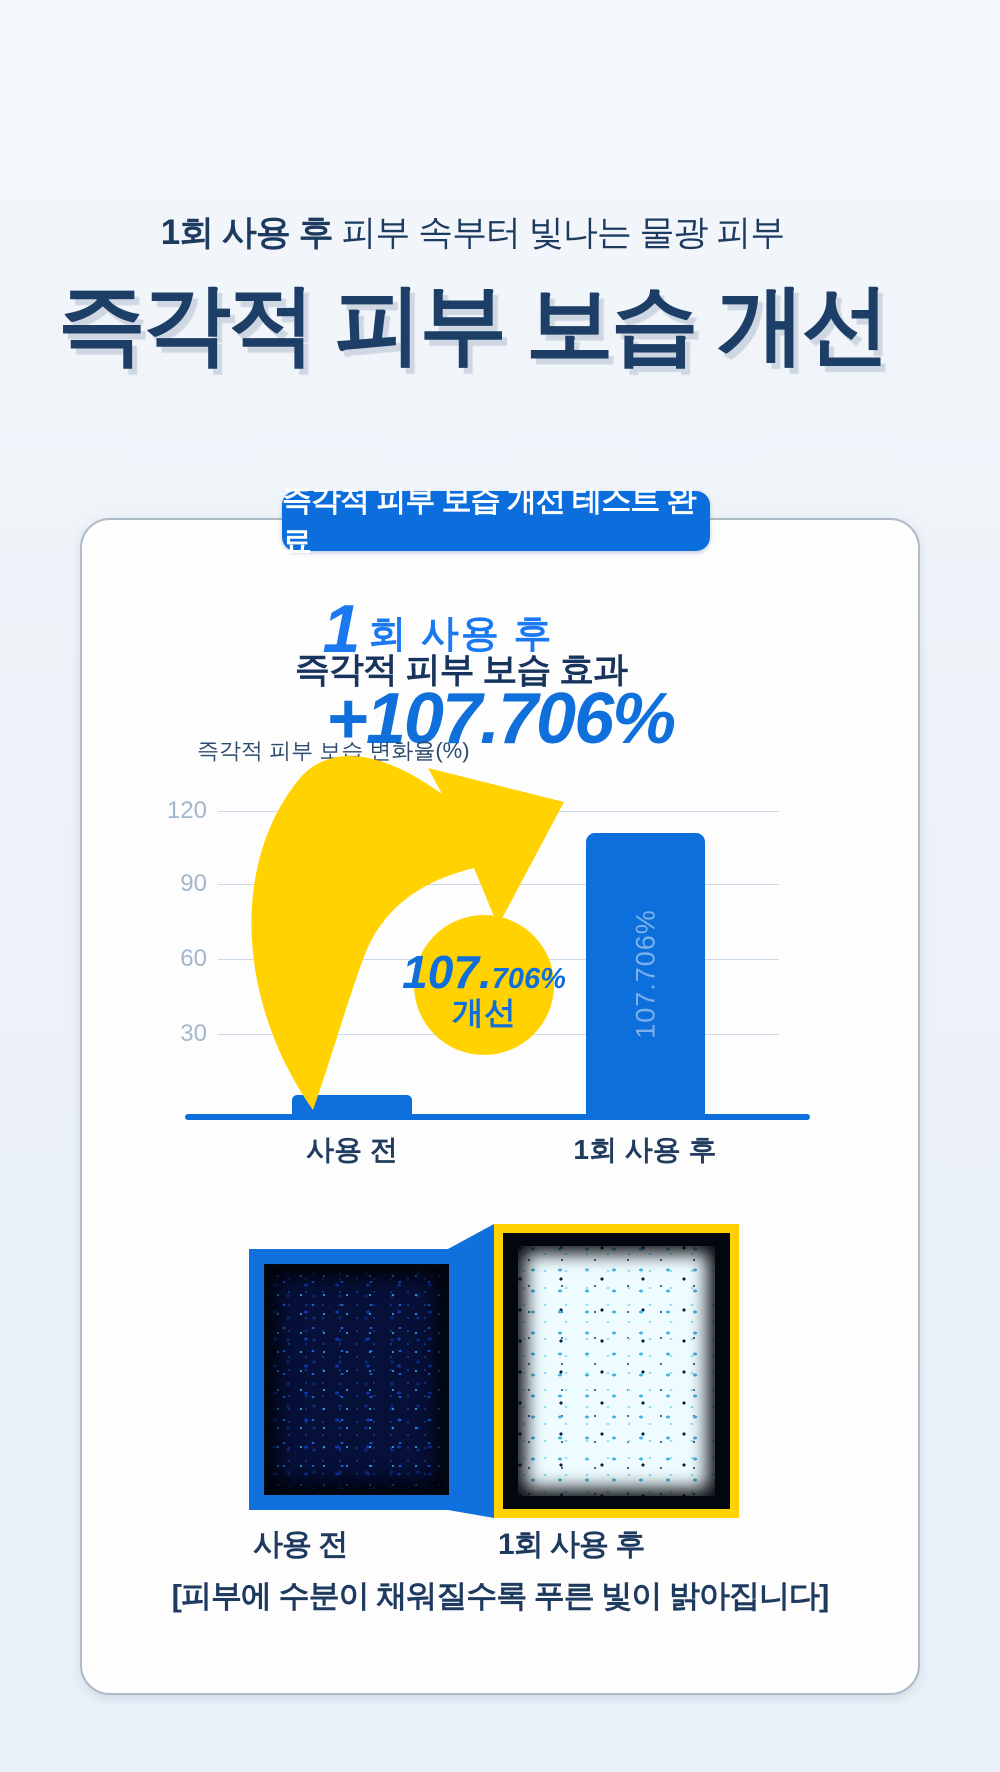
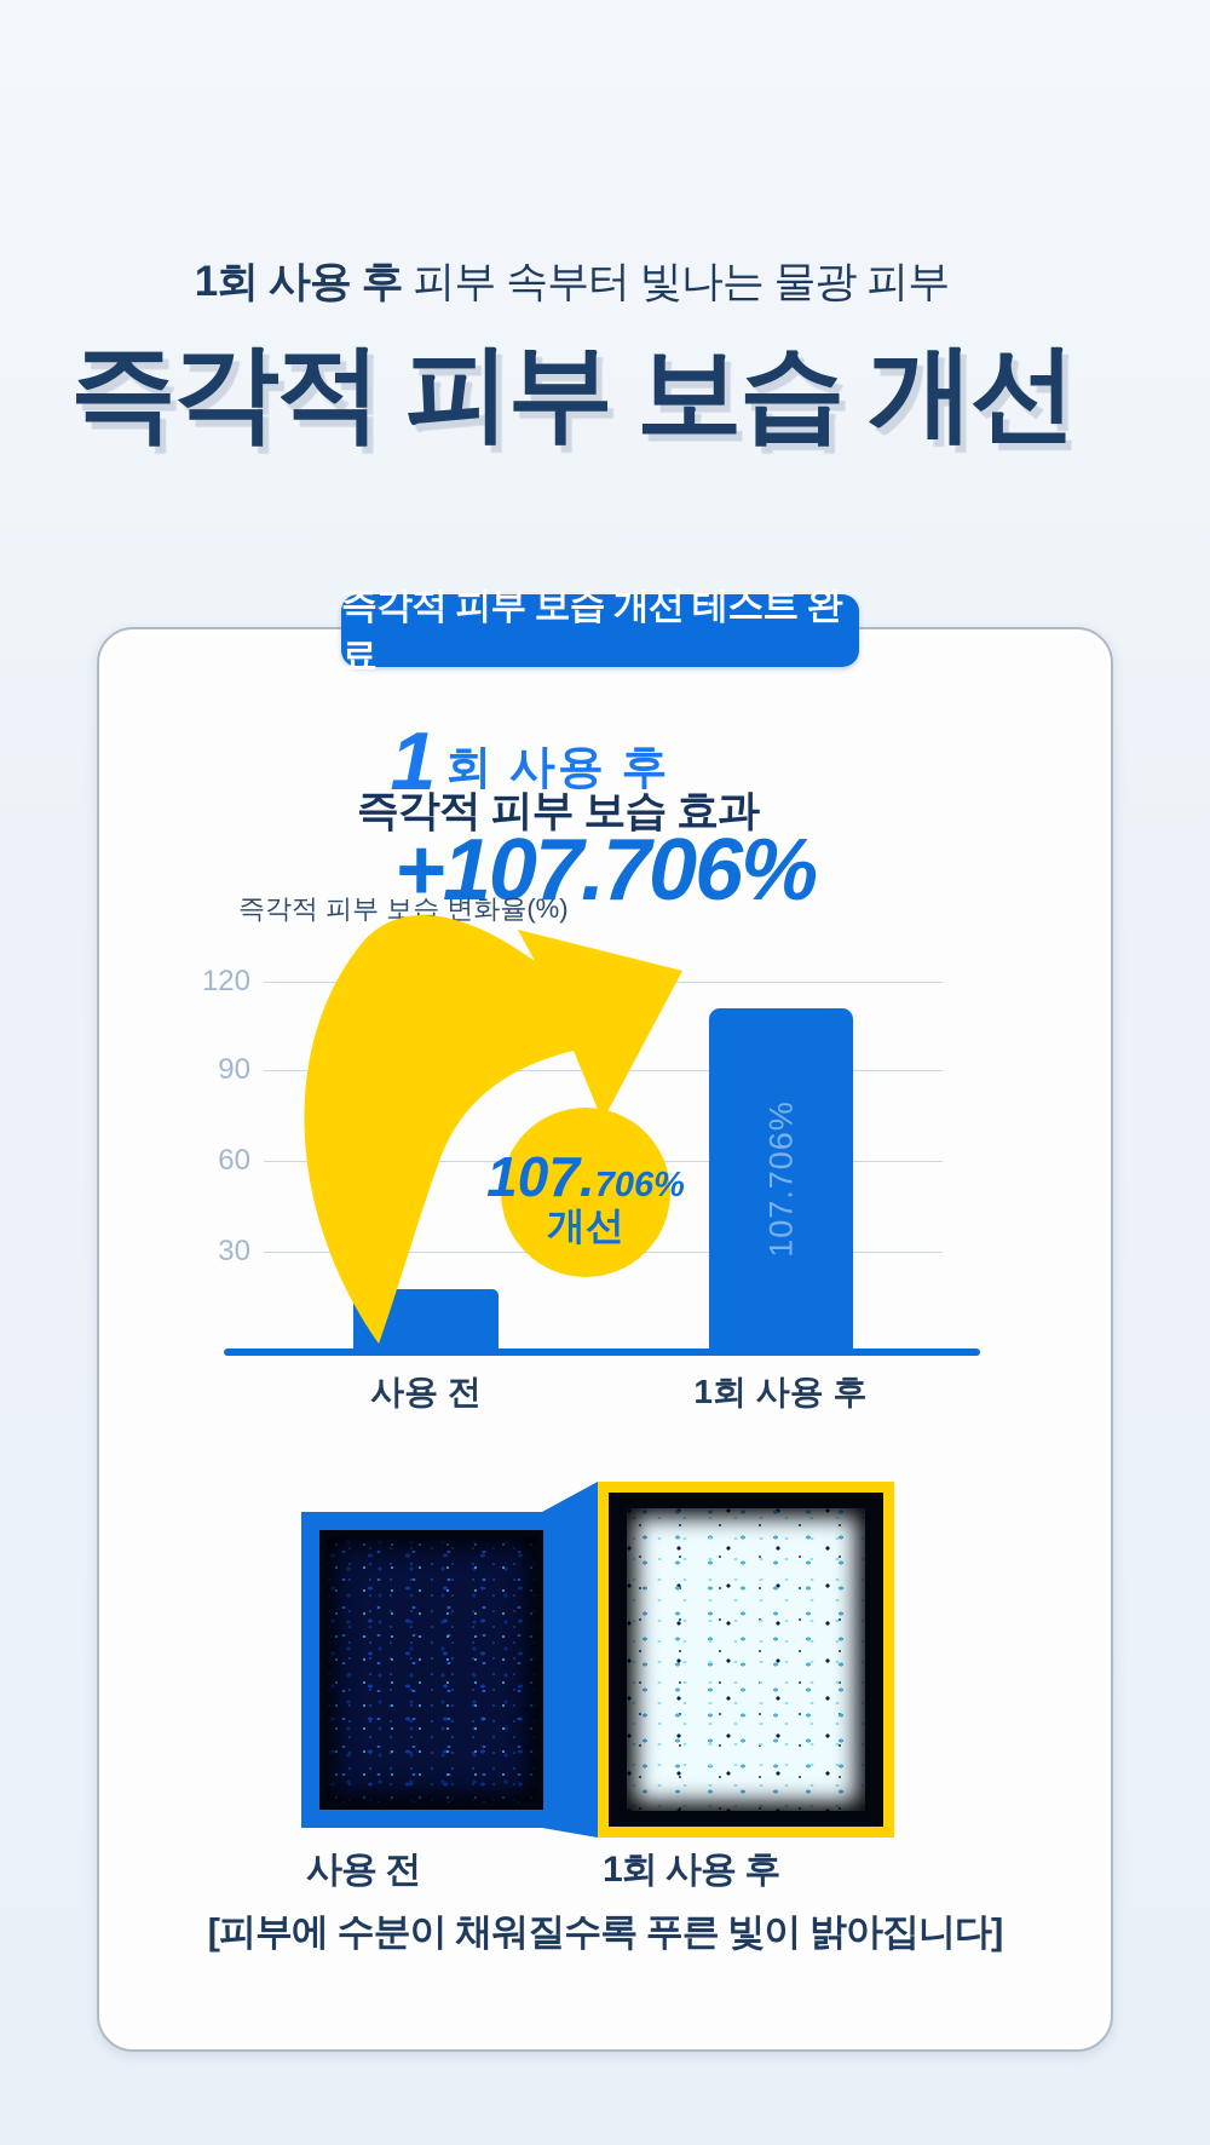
사용 전: 2 -> 14
